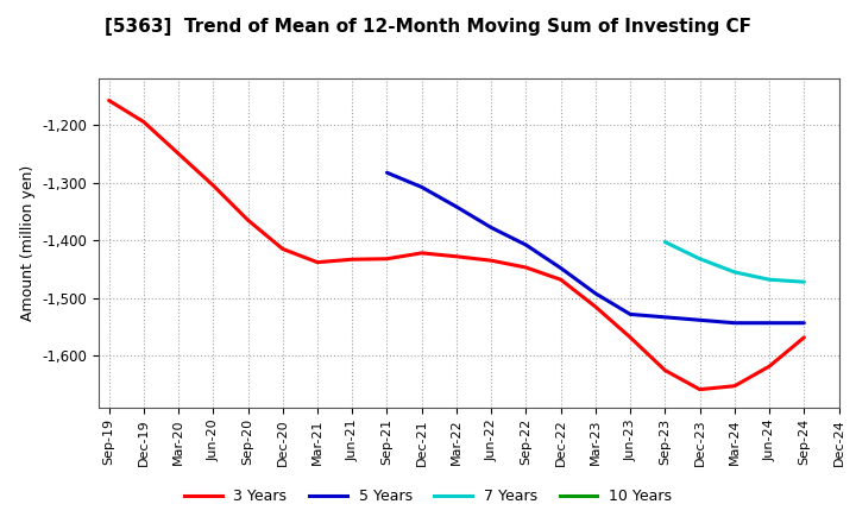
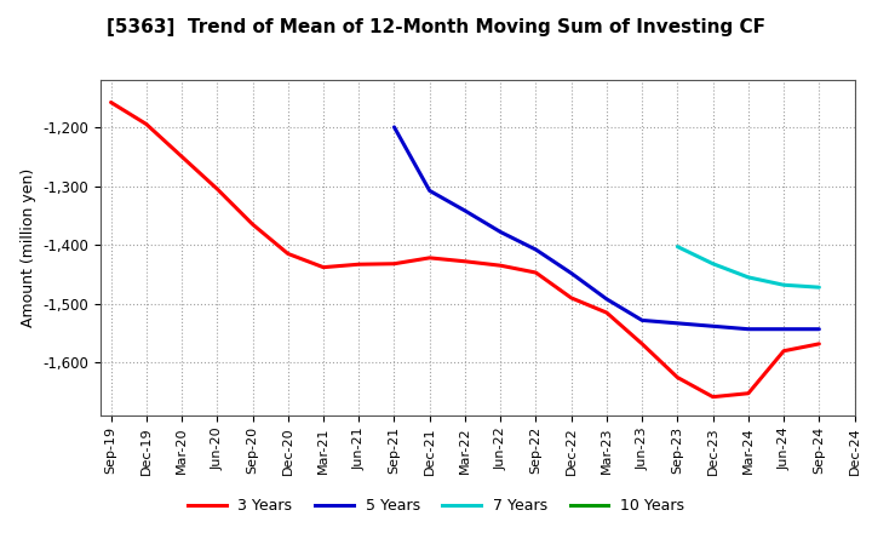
5 Years/Sep-21: -1,283 -> -1,200
3 Years/Dec-22: -1,468 -> -1,490
3 Years/Jun-24: -1,618 -> -1,580
